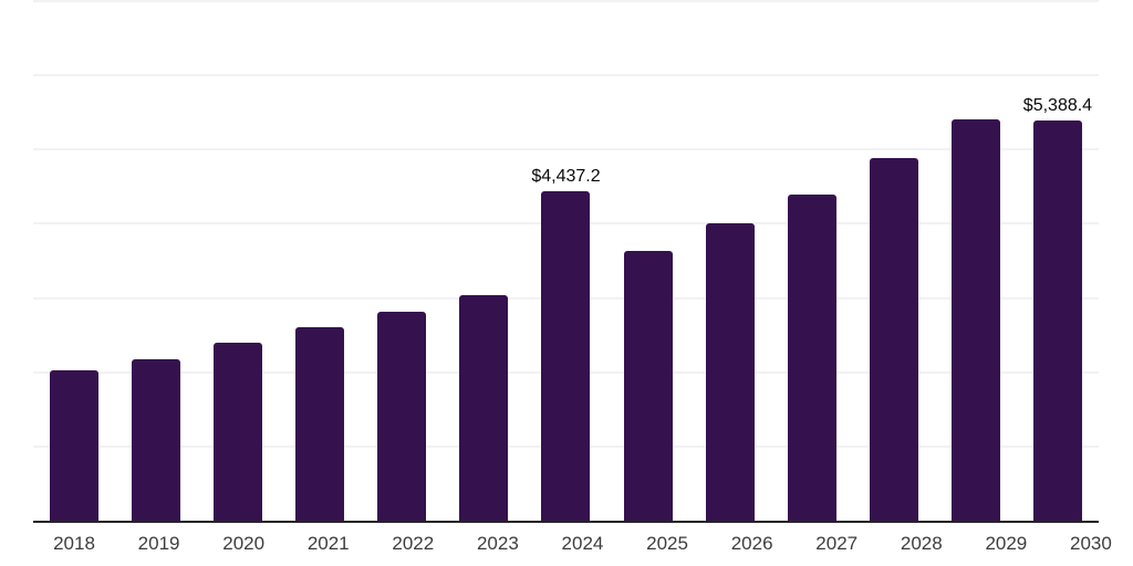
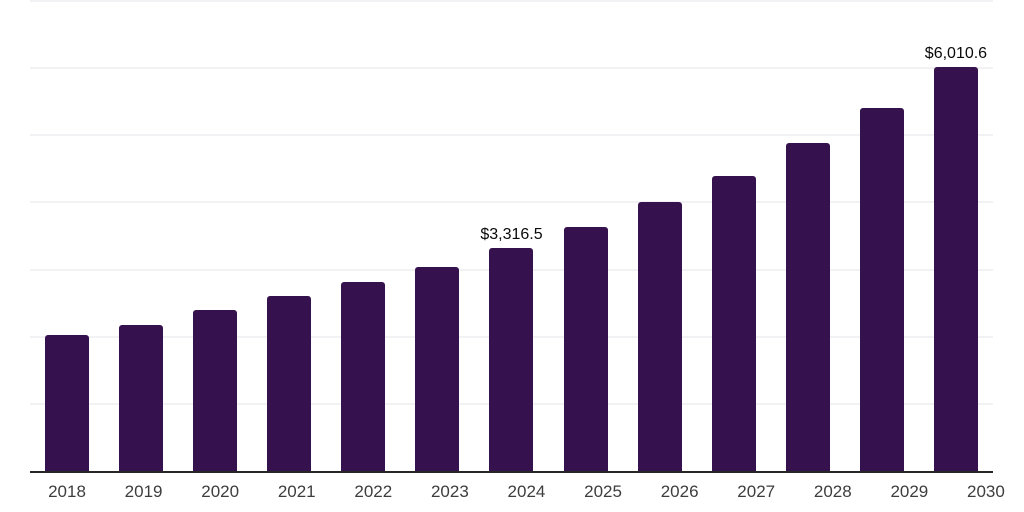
2024: $4,437.2 -> $3,316.5
2030: $5,388.4 -> $6,010.6
